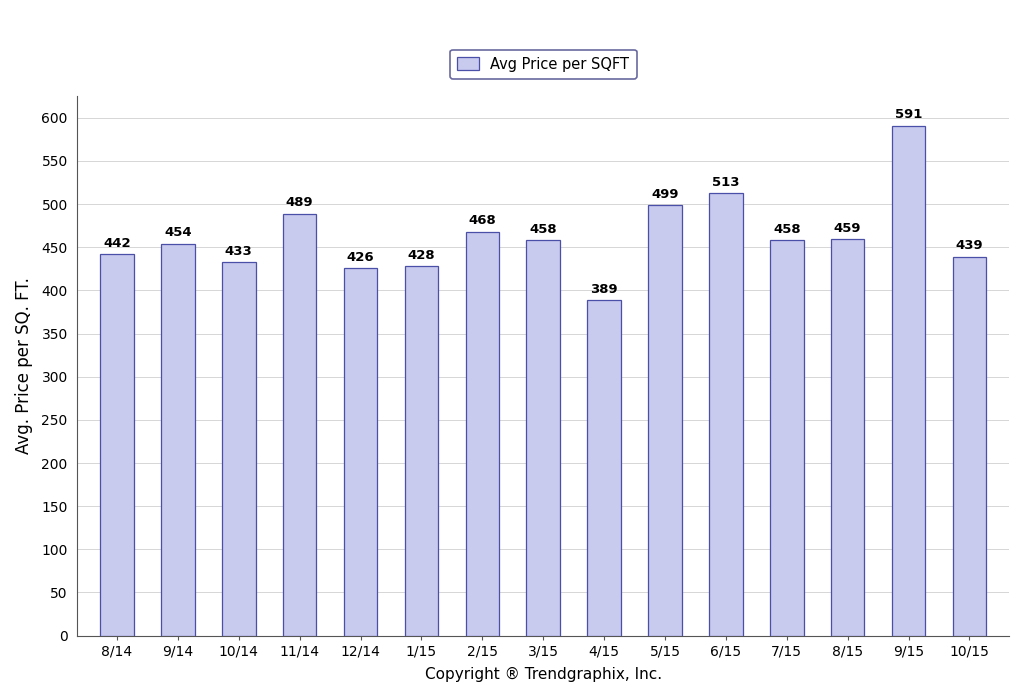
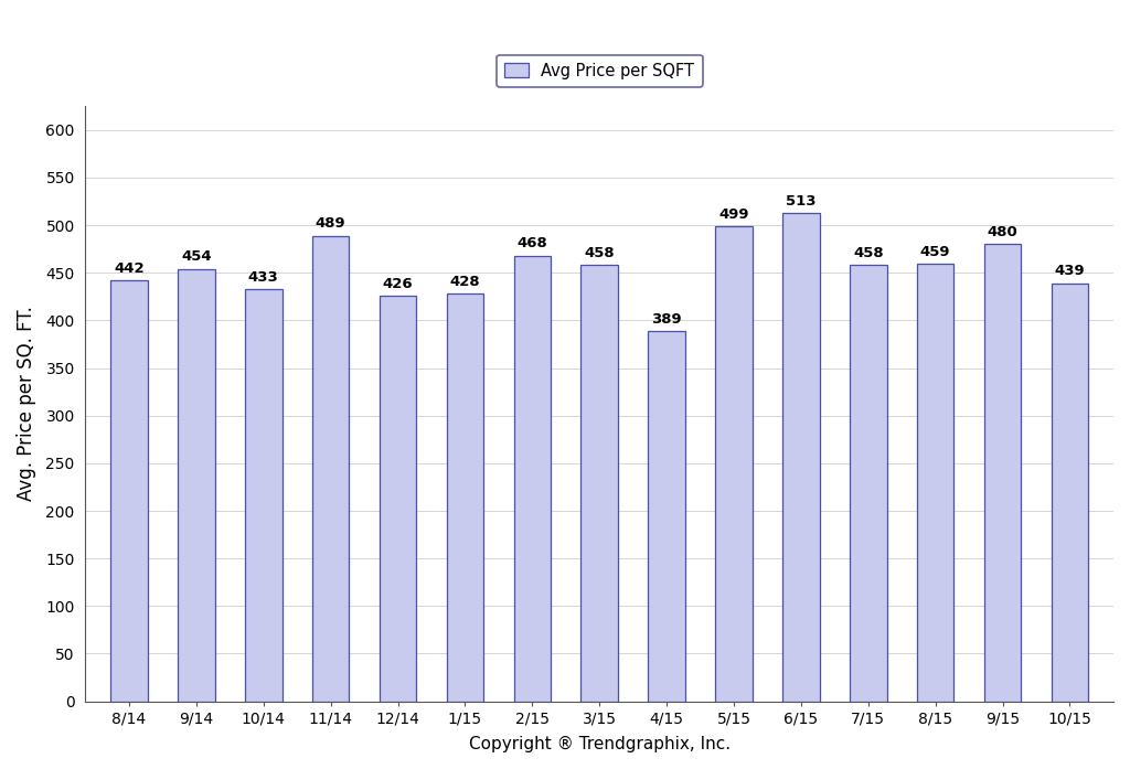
9/15: 591 -> 480
